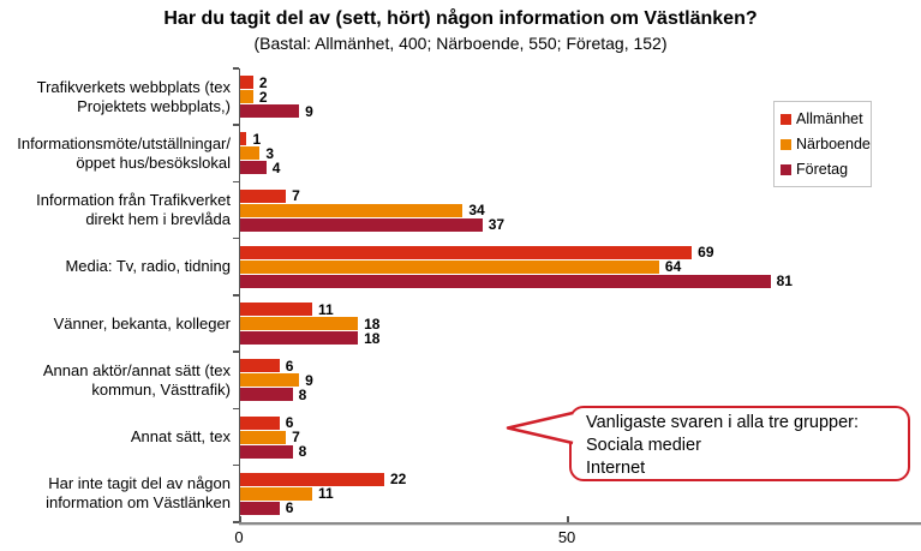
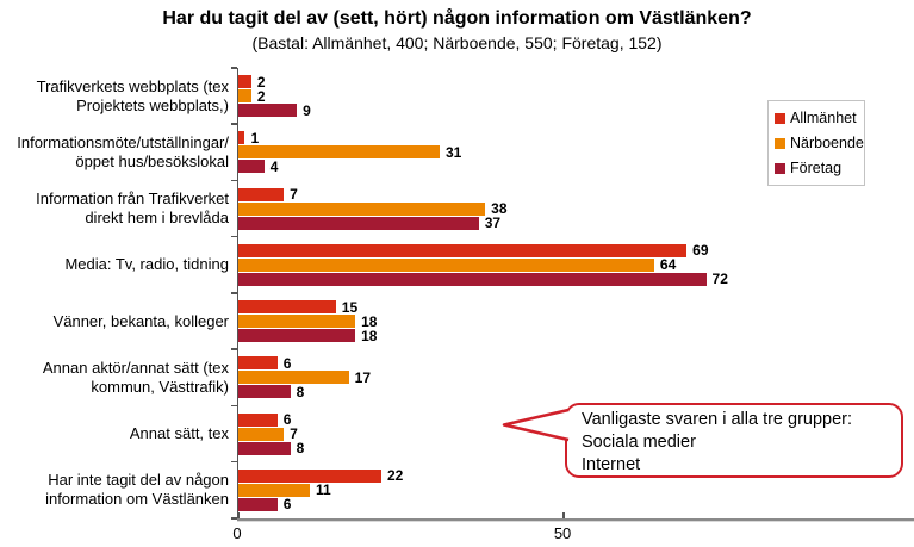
Närboende/Informationsmöte/utställningar/ öppet hus/besökslokal: 3 -> 31
Närboende/Information från Trafikverket direkt hem i brevlåda: 34 -> 38
Företag/Media: Tv, radio, tidning: 81 -> 72
Allmänhet/Vänner, bekanta, kolleger: 11 -> 15
Närboende/Annan aktör/annat sätt (tex kommun, Västtrafik): 9 -> 17
